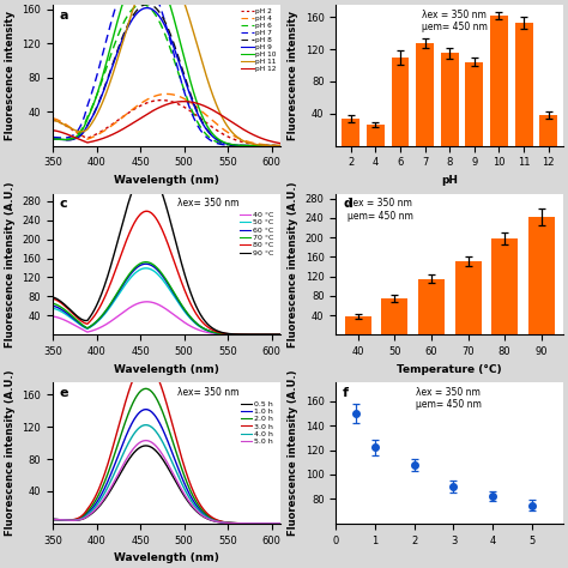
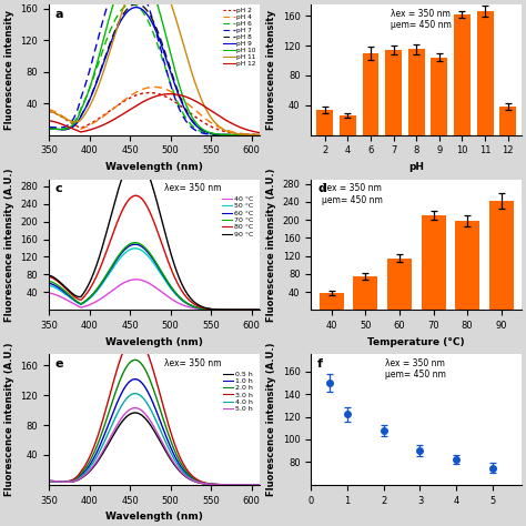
7: 128 -> 114
11: 153 -> 166
70: 152 -> 210
